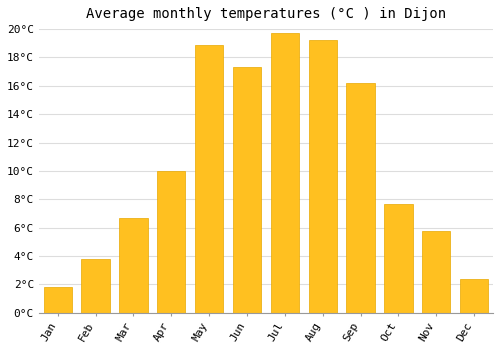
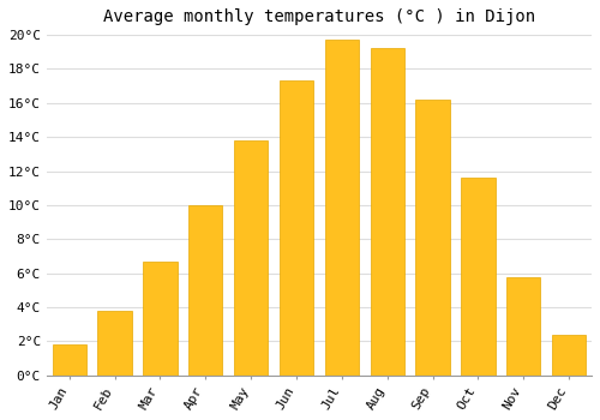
May: 18.9°C -> 13.8°C
Oct: 7.7°C -> 11.6°C
